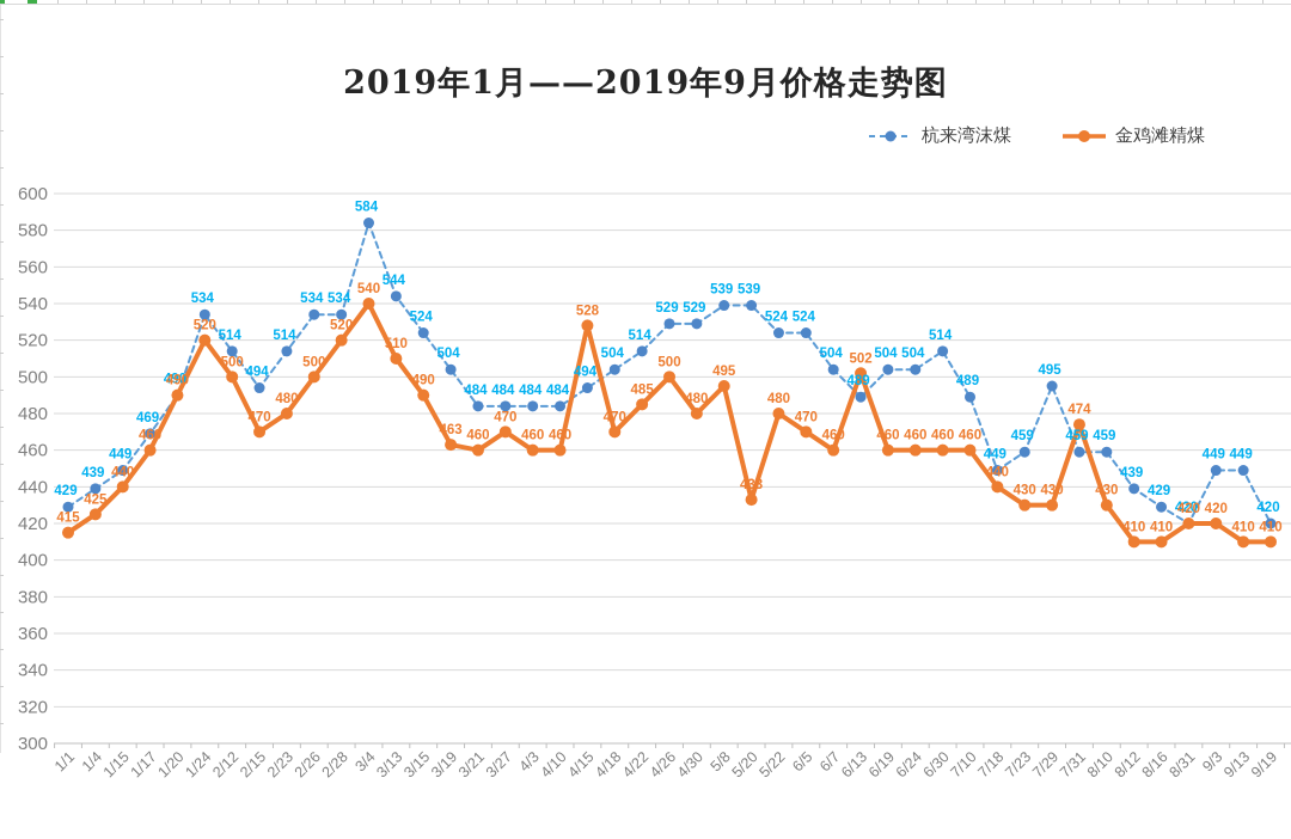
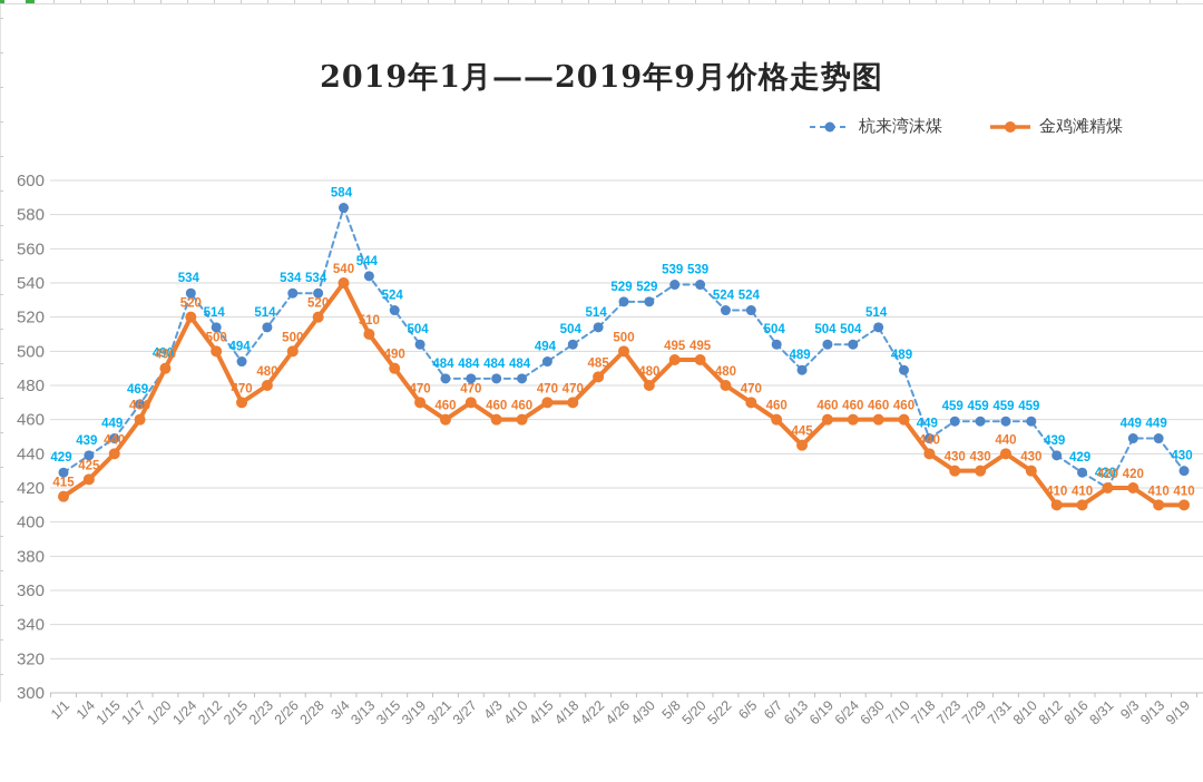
金鸡滩精煤/3/19: 463 -> 470
金鸡滩精煤/4/15: 528 -> 470
金鸡滩精煤/5/20: 433 -> 495
金鸡滩精煤/6/13: 502 -> 445
杭来湾沫煤/7/29: 495 -> 459
金鸡滩精煤/7/31: 474 -> 440
杭来湾沫煤/9/19: 420 -> 430
